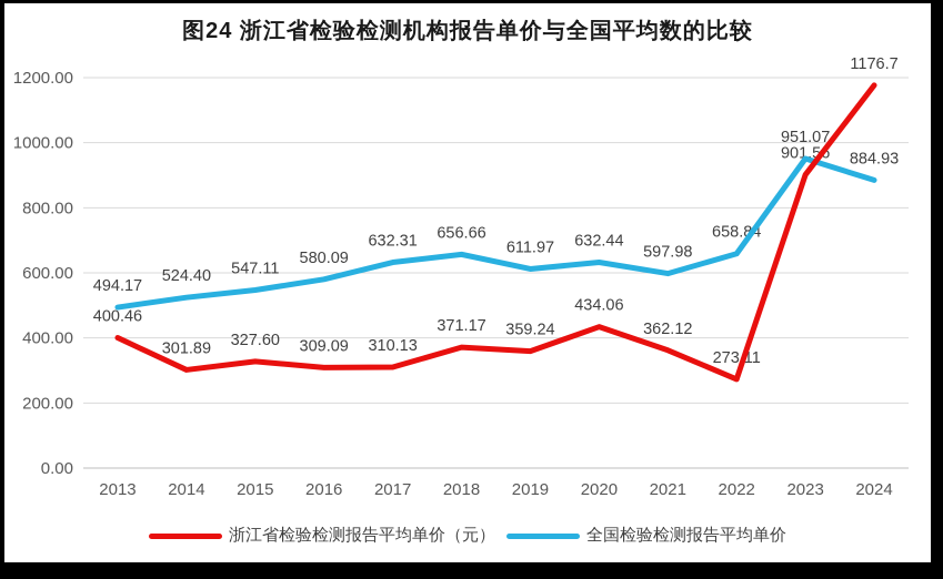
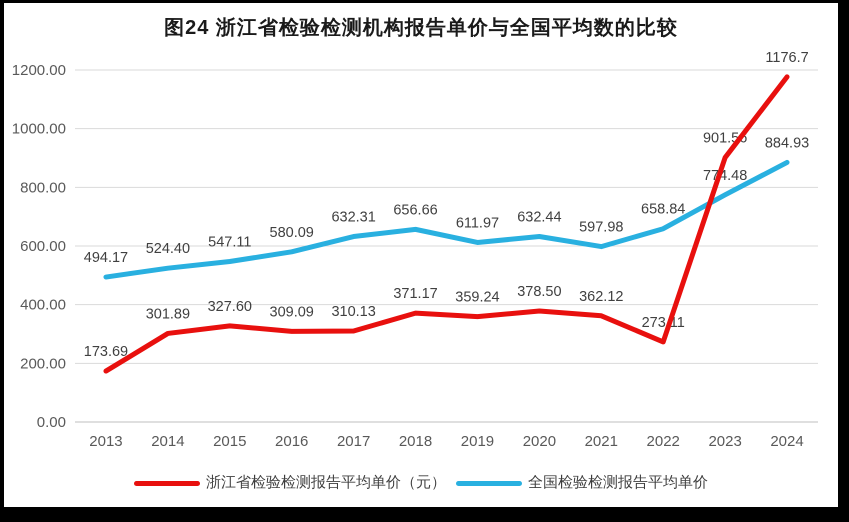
浙江省检验检测报告平均单价（元）/2013: 400.46 -> 173.69
浙江省检验检测报告平均单价（元）/2020: 434.06 -> 378.50
全国检验检测报告平均单价/2023: 951.07 -> 774.48
